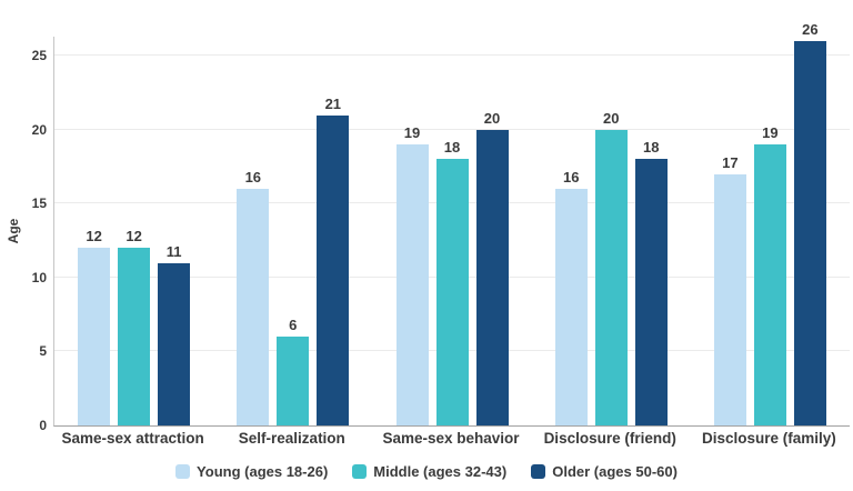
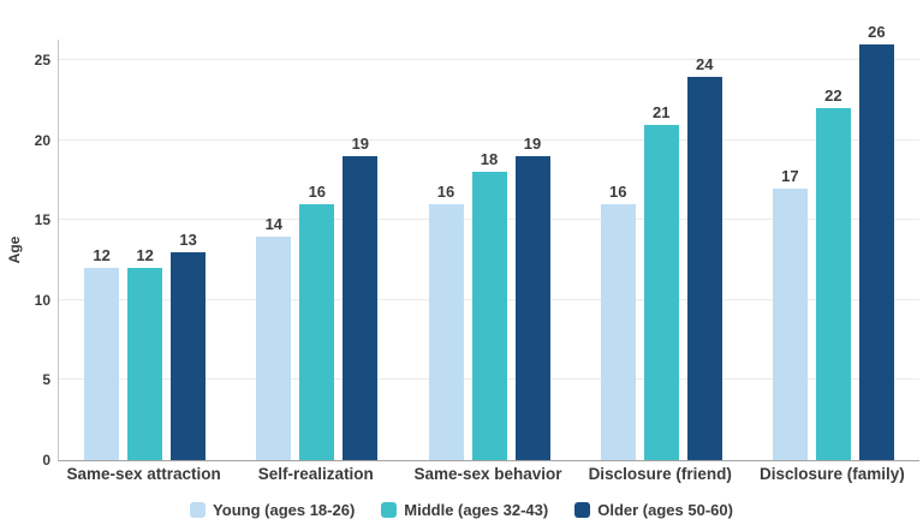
Older (ages 50-60)/Same-sex attraction: 11 -> 13
Young (ages 18-26)/Self-realization: 16 -> 14
Middle (ages 32-43)/Self-realization: 6 -> 16
Older (ages 50-60)/Self-realization: 21 -> 19
Young (ages 18-26)/Same-sex behavior: 19 -> 16
Older (ages 50-60)/Same-sex behavior: 20 -> 19
Middle (ages 32-43)/Disclosure (friend): 20 -> 21
Older (ages 50-60)/Disclosure (friend): 18 -> 24
Middle (ages 32-43)/Disclosure (family): 19 -> 22
